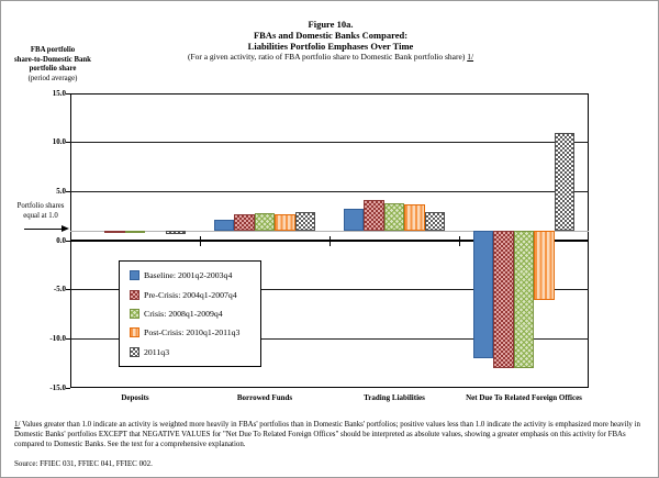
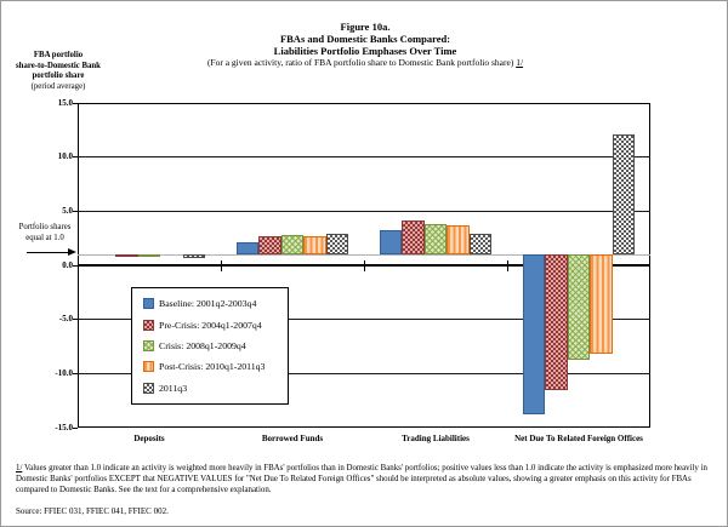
Baseline: 2001q2-2003q4/Net Due To Related Foreign Offices: -12 -> -14
Pre-Crisis: 2004q1-2007q4/Net Due To Related Foreign Offices: -13 -> -12
Crisis: 2008q1-2009q4/Net Due To Related Foreign Offices: -13 -> -9
Post-Crisis: 2010q1-2011q3/Net Due To Related Foreign Offices: -6 -> -8
2011q3/Net Due To Related Foreign Offices: 11 -> 12
